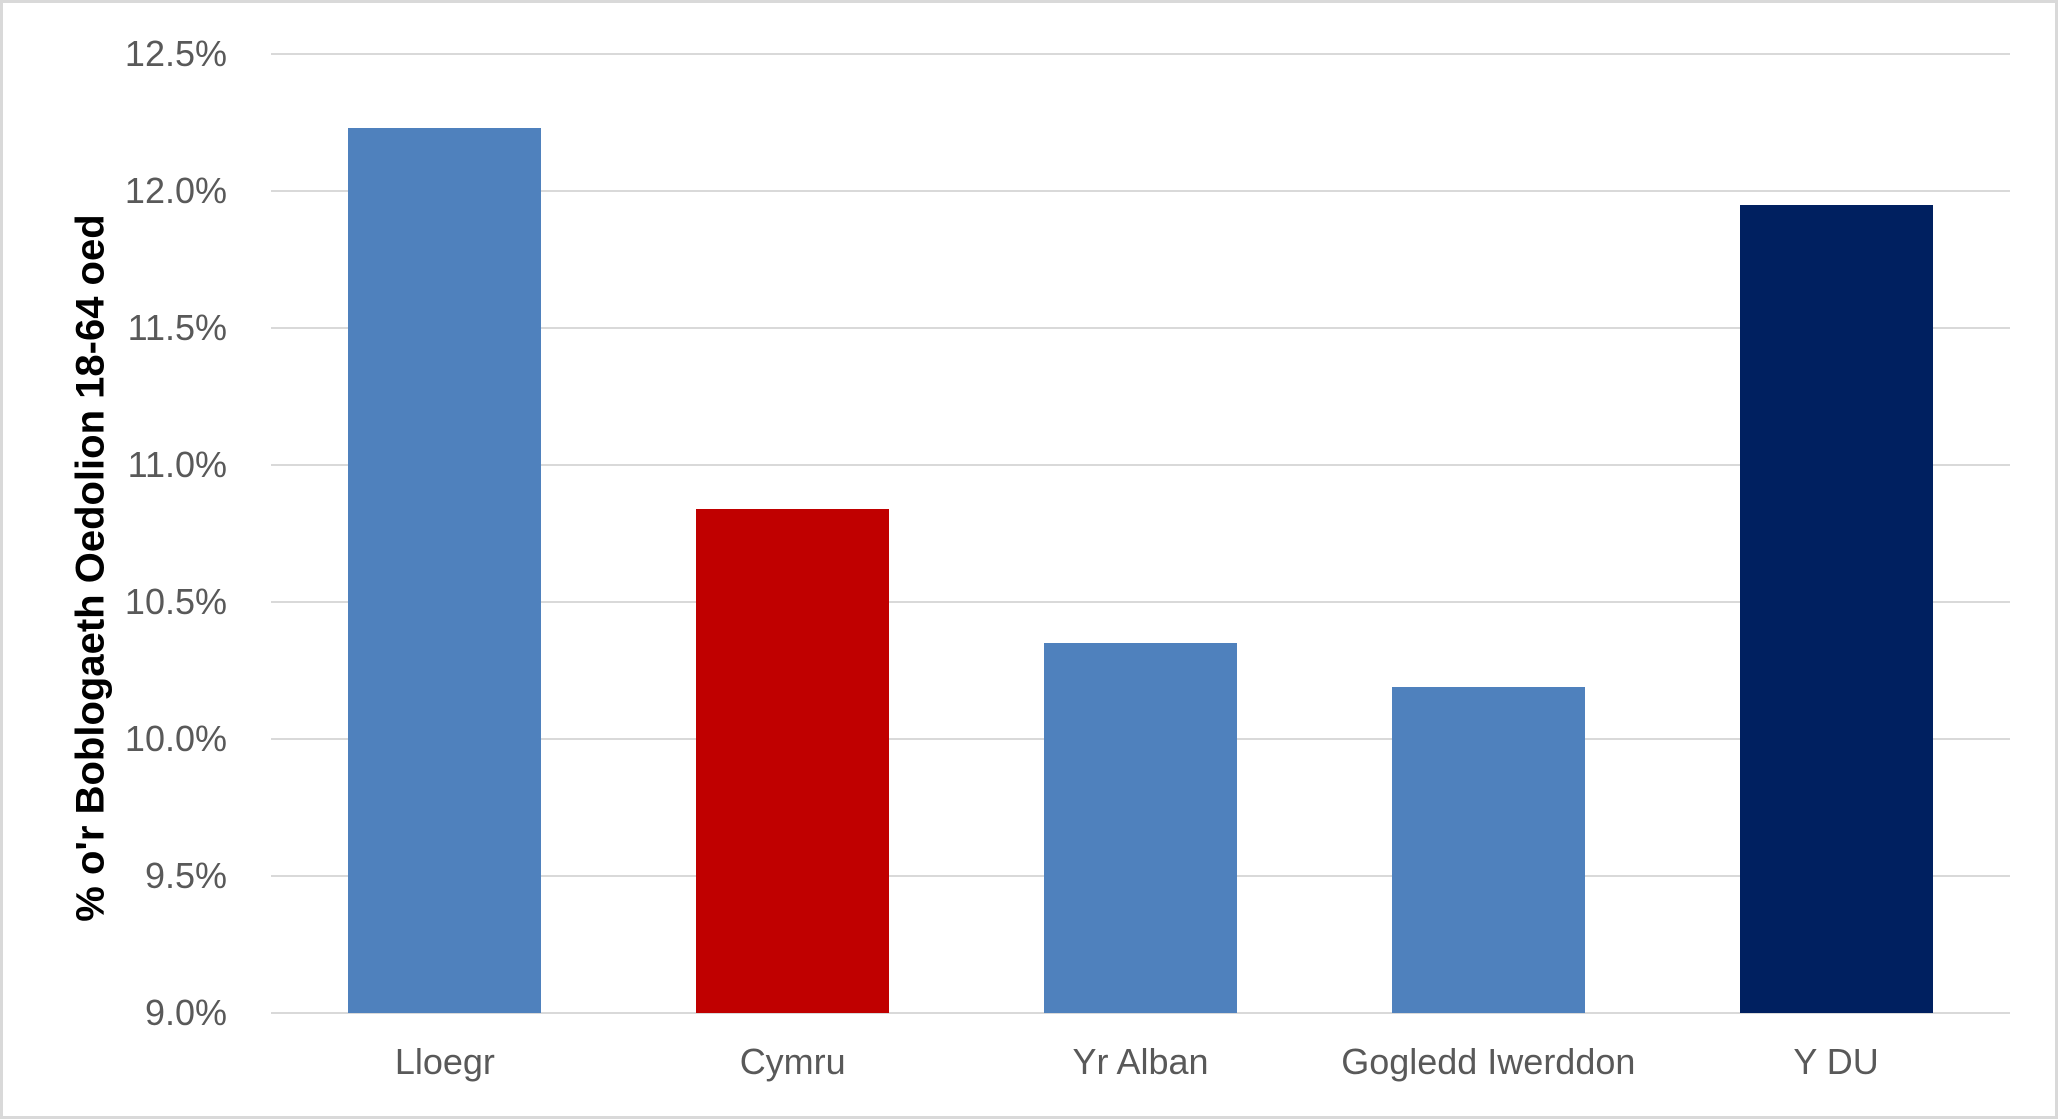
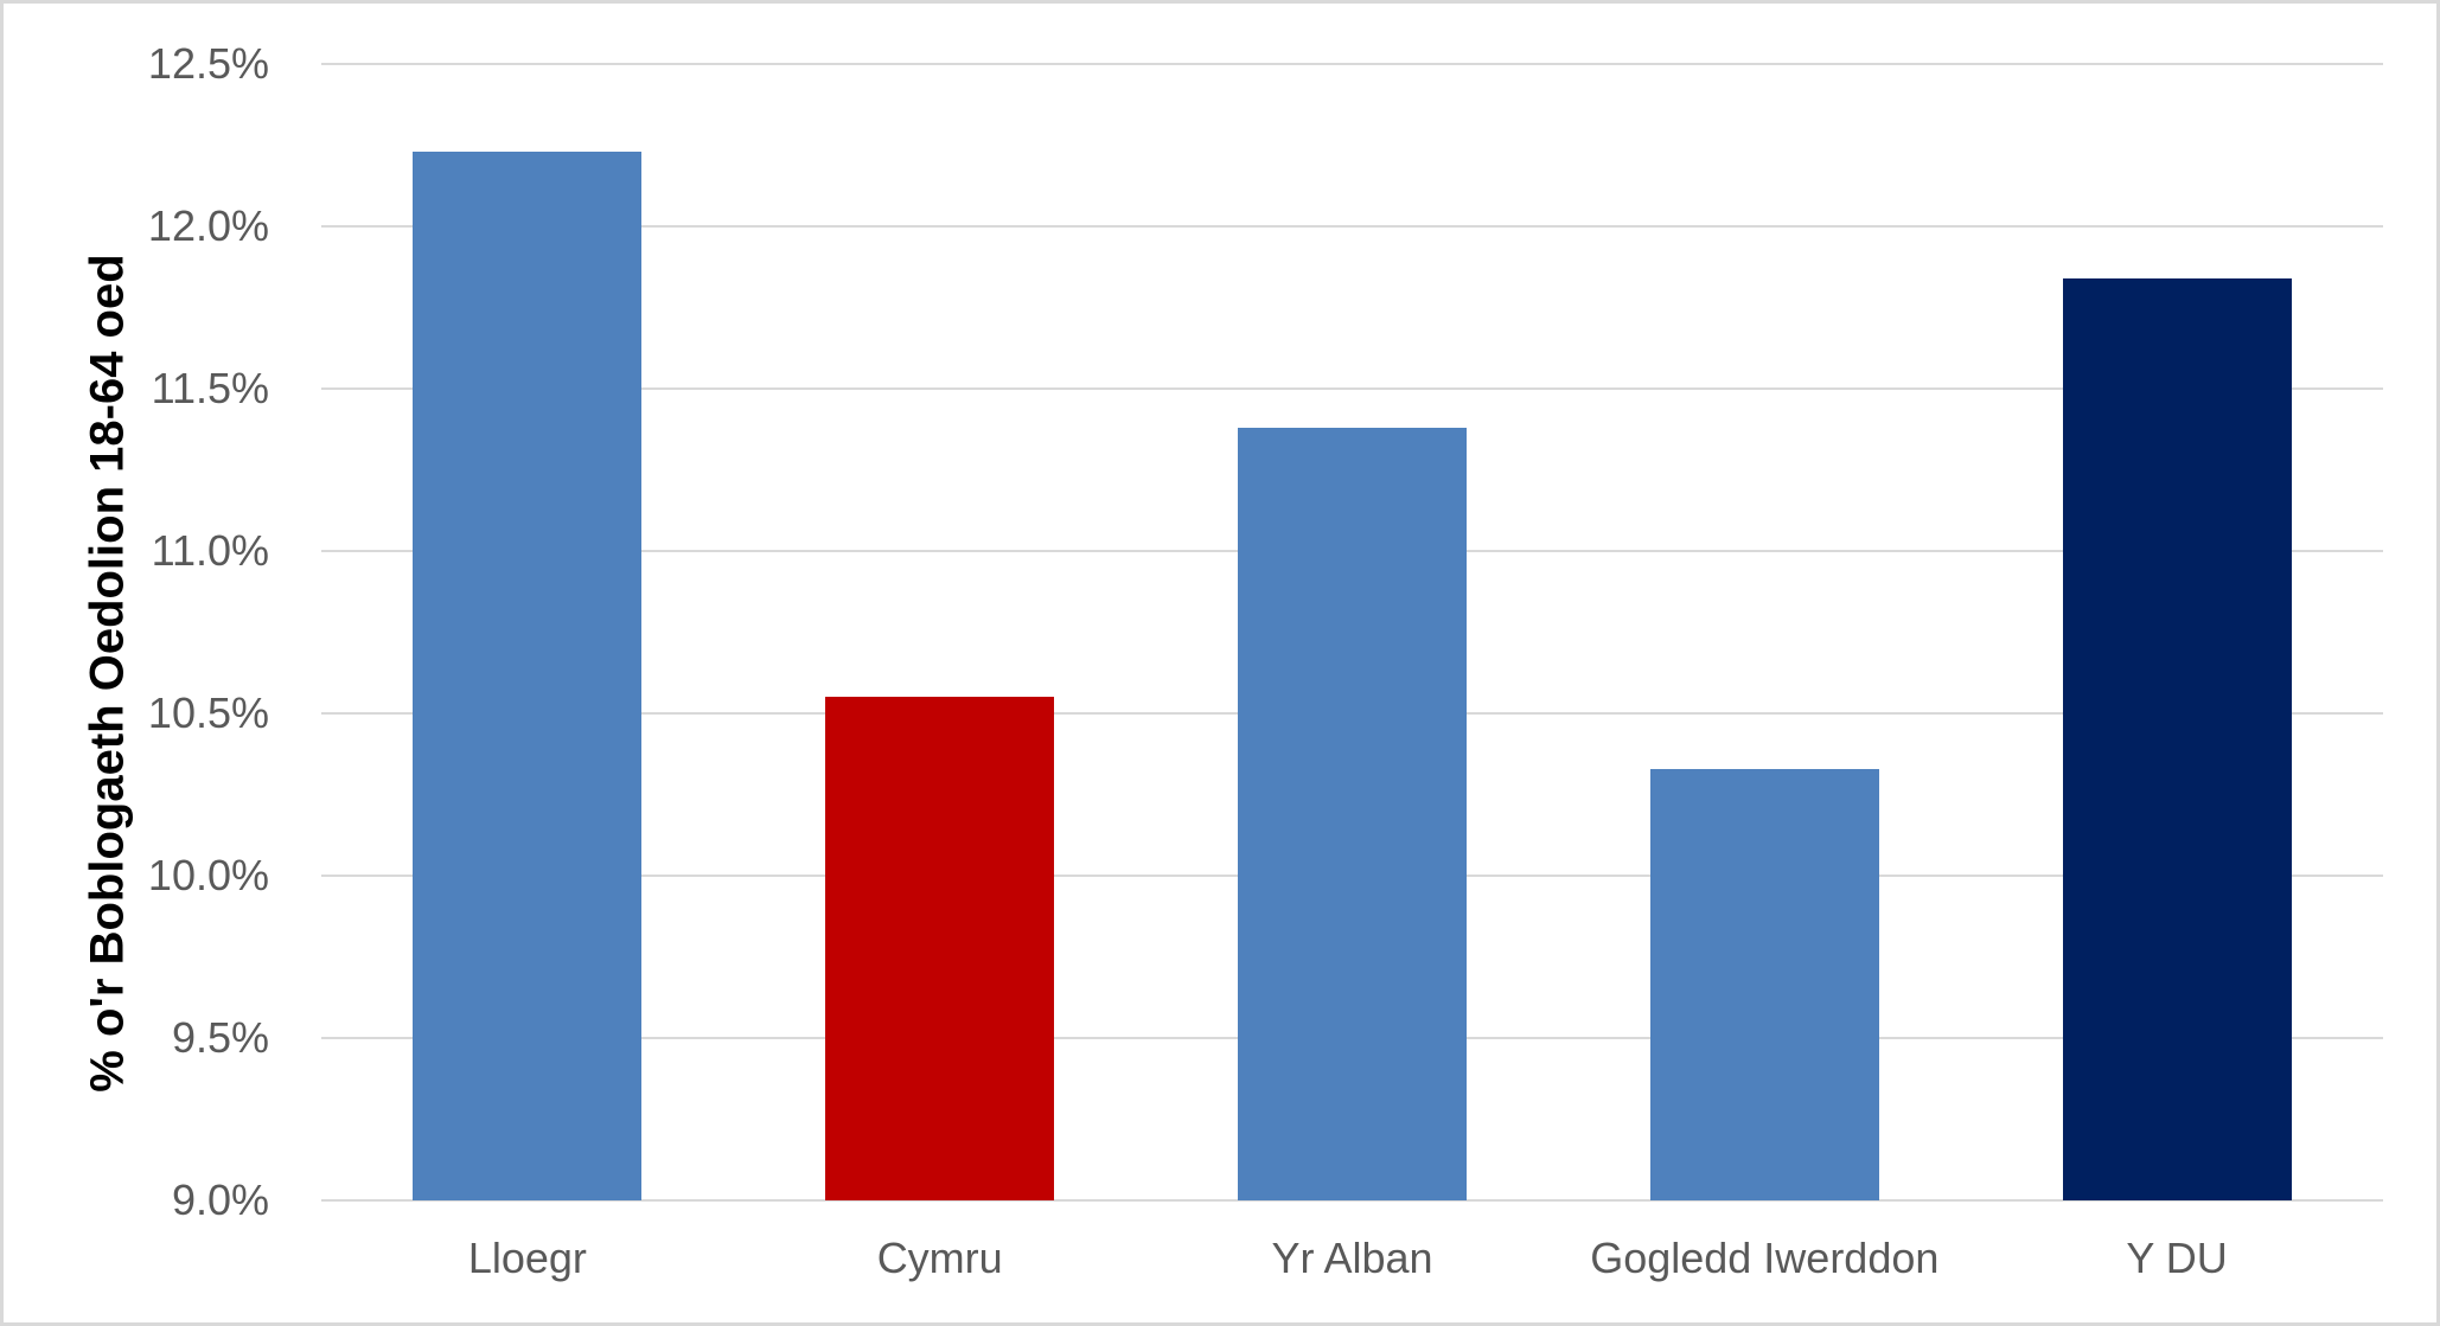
Cymru: 10.84% -> 10.55%
Yr Alban: 10.35% -> 11.38%
Gogledd Iwerddon: 10.19% -> 10.33%
Y DU: 11.95% -> 11.84%
